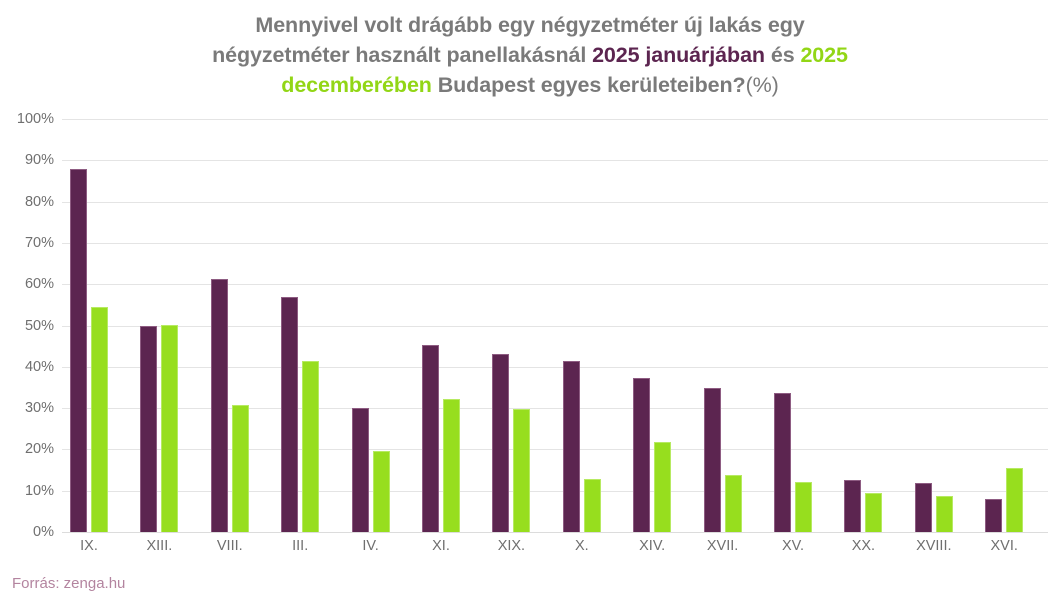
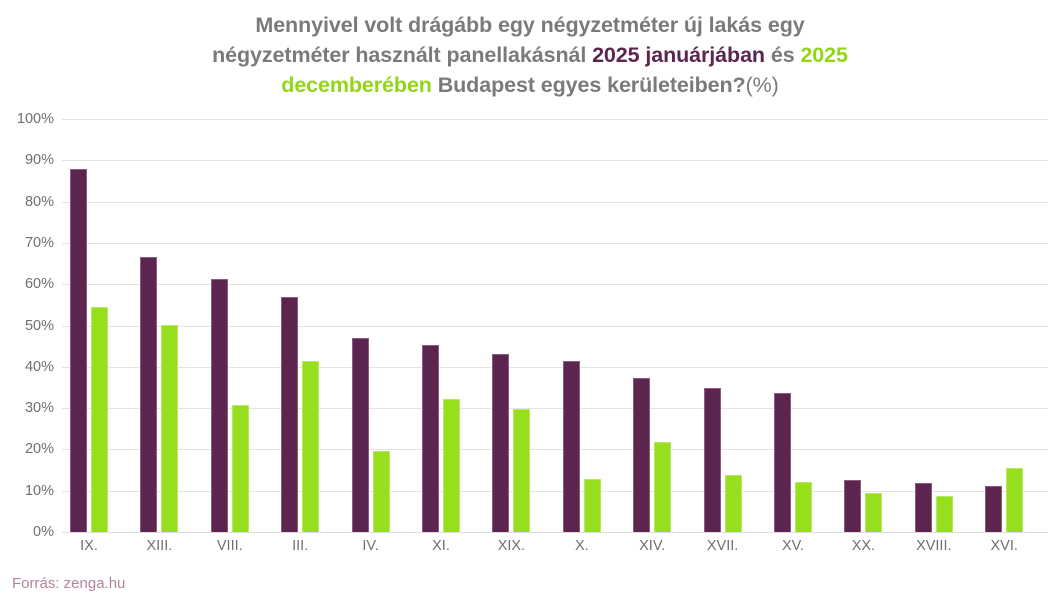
2025 januárjában/XIII.: 50% -> 67%
2025 januárjában/IV.: 30% -> 47%
2025 januárjában/XVI.: 8% -> 11%
